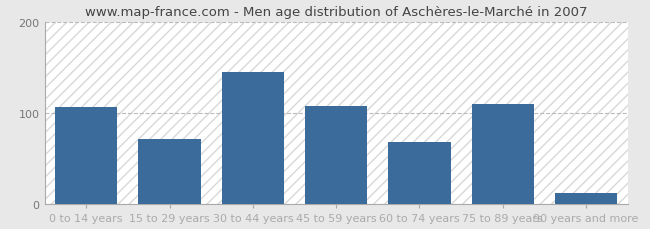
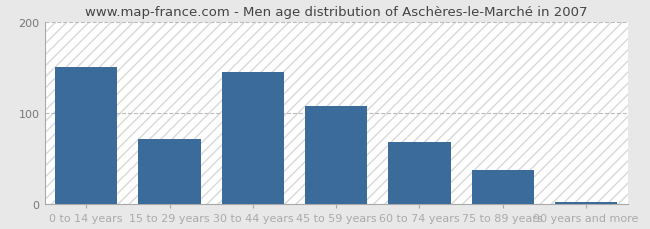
0 to 14 years: 106 -> 150
75 to 89 years: 110 -> 38
90 years and more: 12 -> 3
